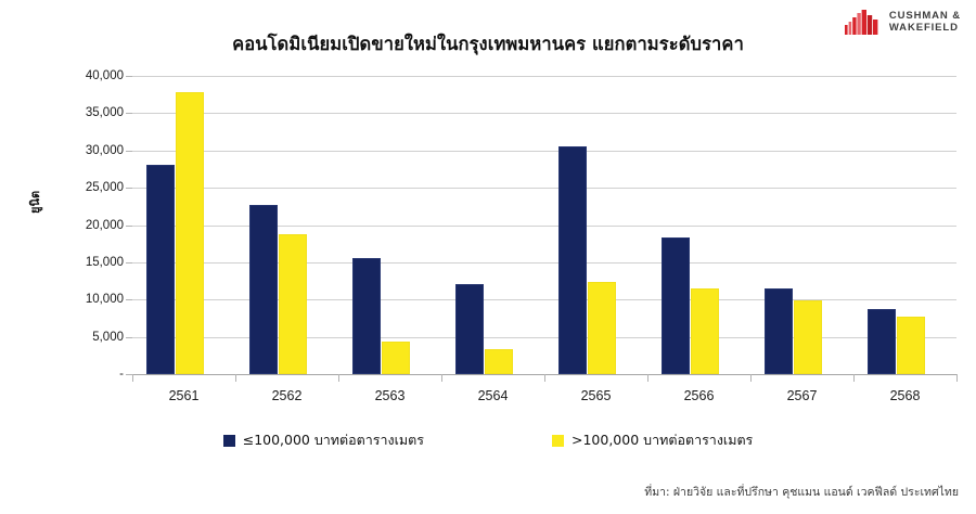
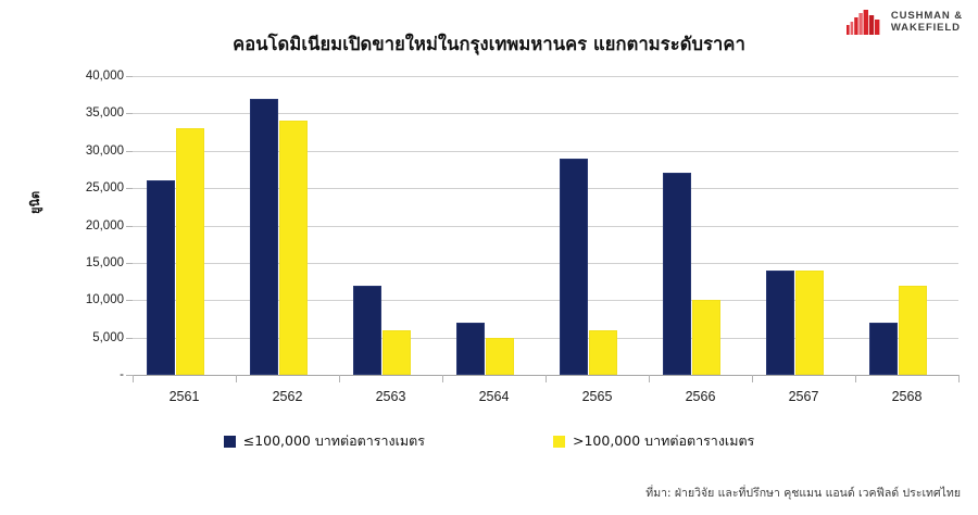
≤100,000 บาทต่อตารางเมตร/2561: 28000 -> 26000
>100,000 บาทต่อตารางเมตร/2561: 38000 -> 33000
≤100,000 บาทต่อตารางเมตร/2562: 23000 -> 37000
>100,000 บาทต่อตารางเมตร/2562: 19000 -> 34000
≤100,000 บาทต่อตารางเมตร/2563: 16000 -> 12000
>100,000 บาทต่อตารางเมตร/2563: 4000 -> 6000
≤100,000 บาทต่อตารางเมตร/2564: 12000 -> 7000
>100,000 บาทต่อตารางเมตร/2564: 3000 -> 5000
≤100,000 บาทต่อตารางเมตร/2565: 30000 -> 29000
>100,000 บาทต่อตารางเมตร/2565: 12000 -> 6000
≤100,000 บาทต่อตารางเมตร/2566: 18000 -> 27000
>100,000 บาทต่อตารางเมตร/2566: 12000 -> 10000
≤100,000 บาทต่อตารางเมตร/2567: 12000 -> 14000
>100,000 บาทต่อตารางเมตร/2567: 10000 -> 14000
≤100,000 บาทต่อตารางเมตร/2568: 9000 -> 7000
>100,000 บาทต่อตารางเมตร/2568: 8000 -> 12000
